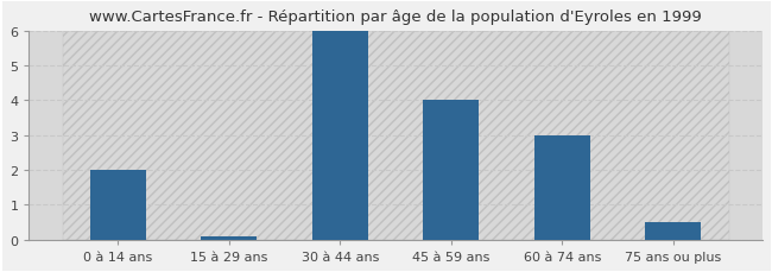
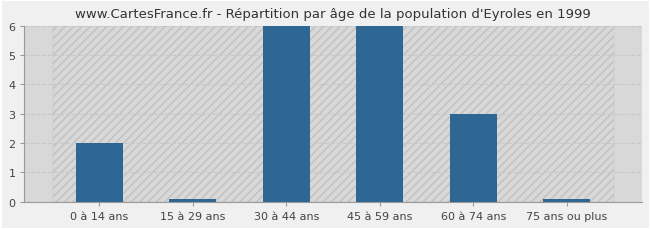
45 à 59 ans: 4.0 -> 6.0
75 ans ou plus: 0.5 -> 0.1
